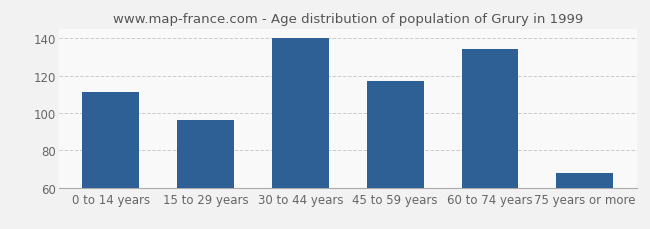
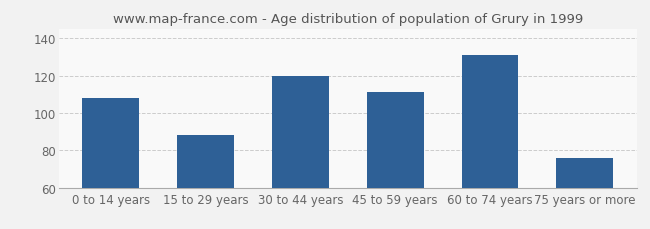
0 to 14 years: 111 -> 108
15 to 29 years: 96 -> 88
30 to 44 years: 140 -> 120
45 to 59 years: 117 -> 111
60 to 74 years: 134 -> 131
75 years or more: 68 -> 76
